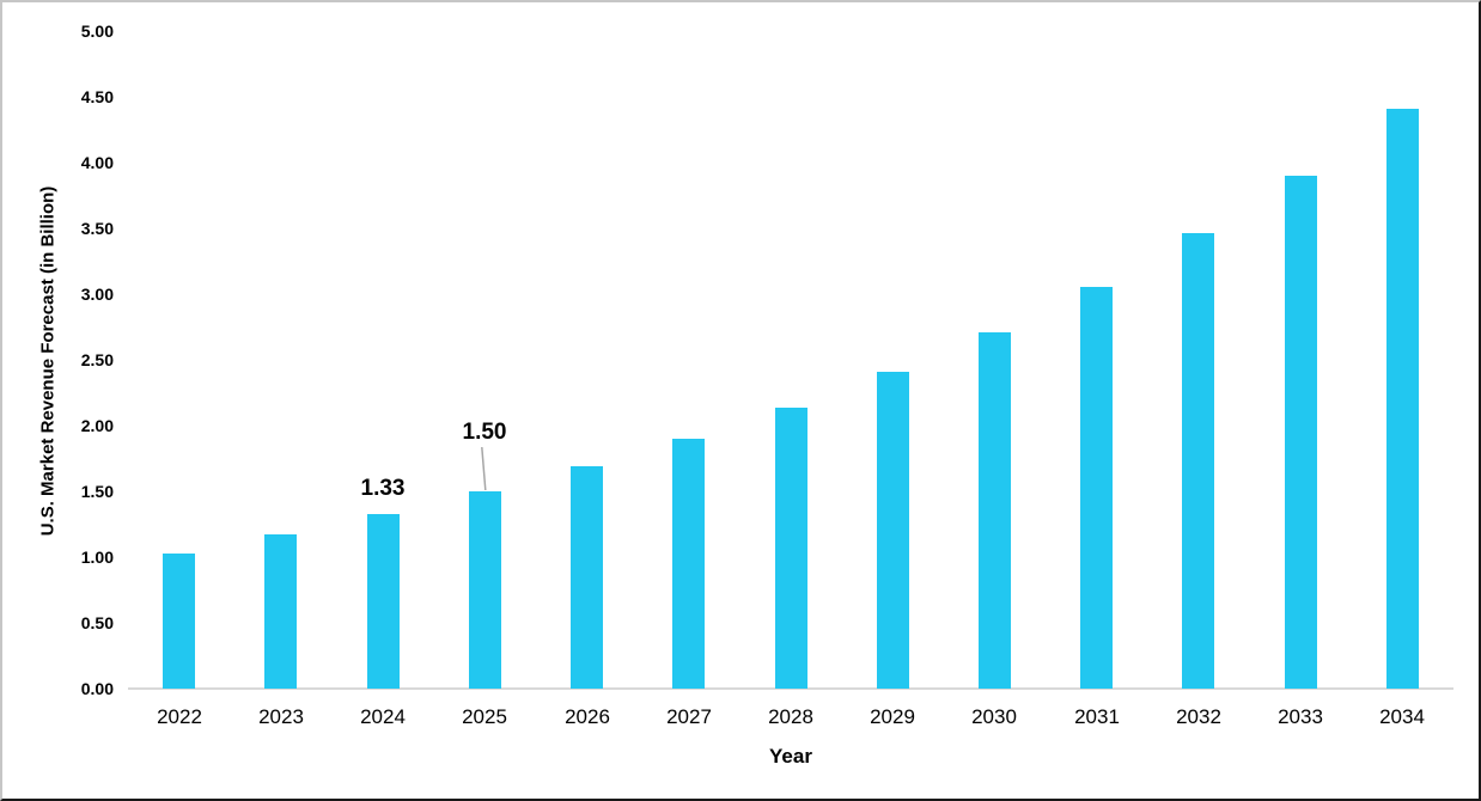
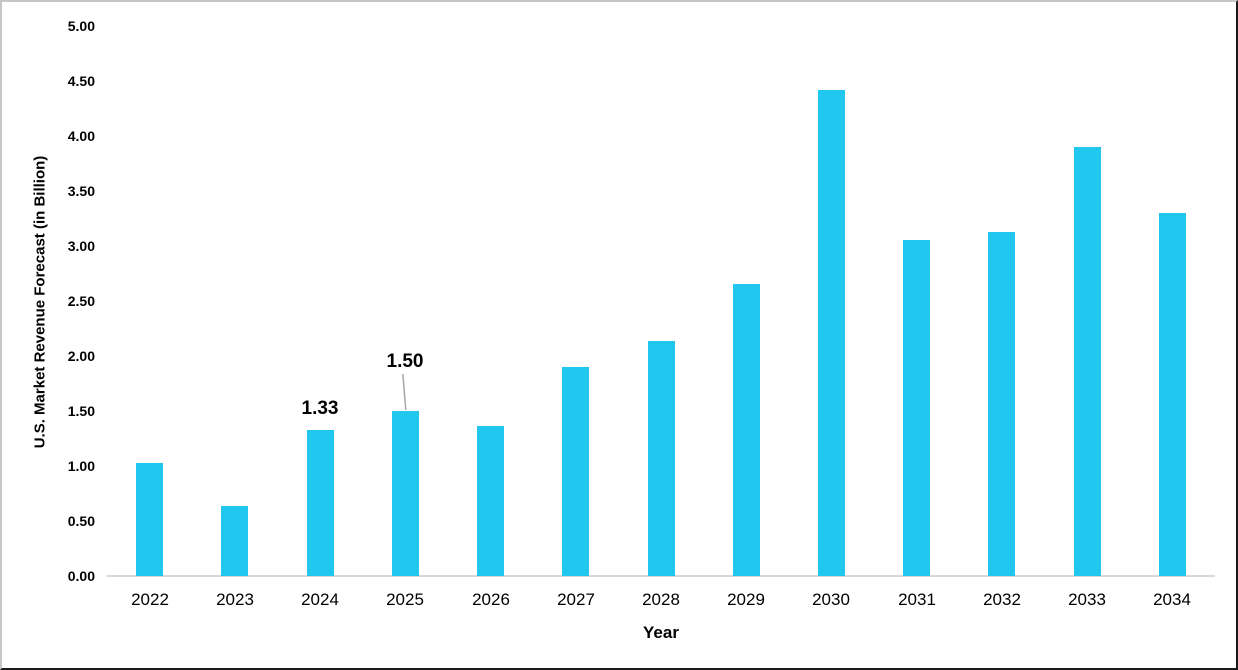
2023: 1.17 -> 0.64
2026: 1.69 -> 1.36
2029: 2.41 -> 2.65
2030: 2.71 -> 4.42
2032: 3.46 -> 3.13
2034: 4.41 -> 3.30
